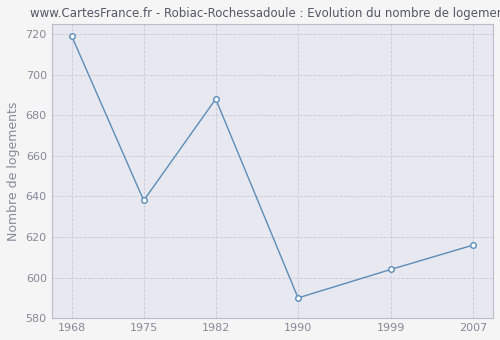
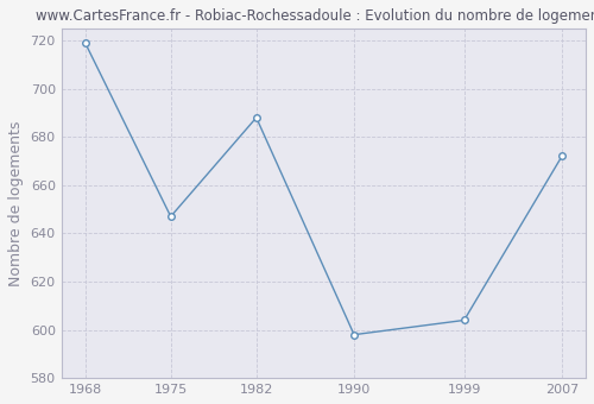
1975: 638 -> 647
1990: 590 -> 598
2007: 616 -> 672
